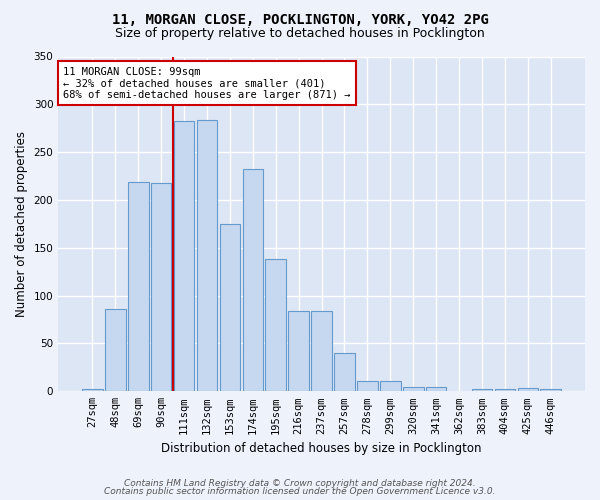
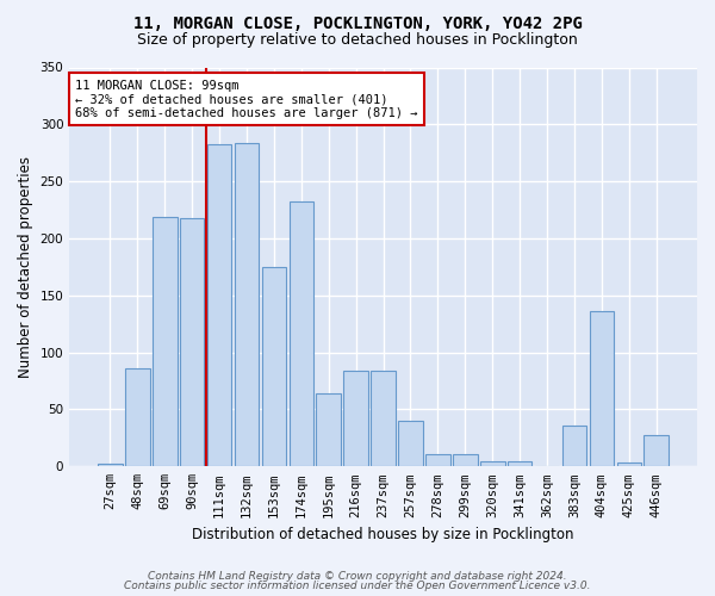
195sqm: 138 -> 64
383sqm: 2 -> 36
404sqm: 2 -> 136
446sqm: 2 -> 28
